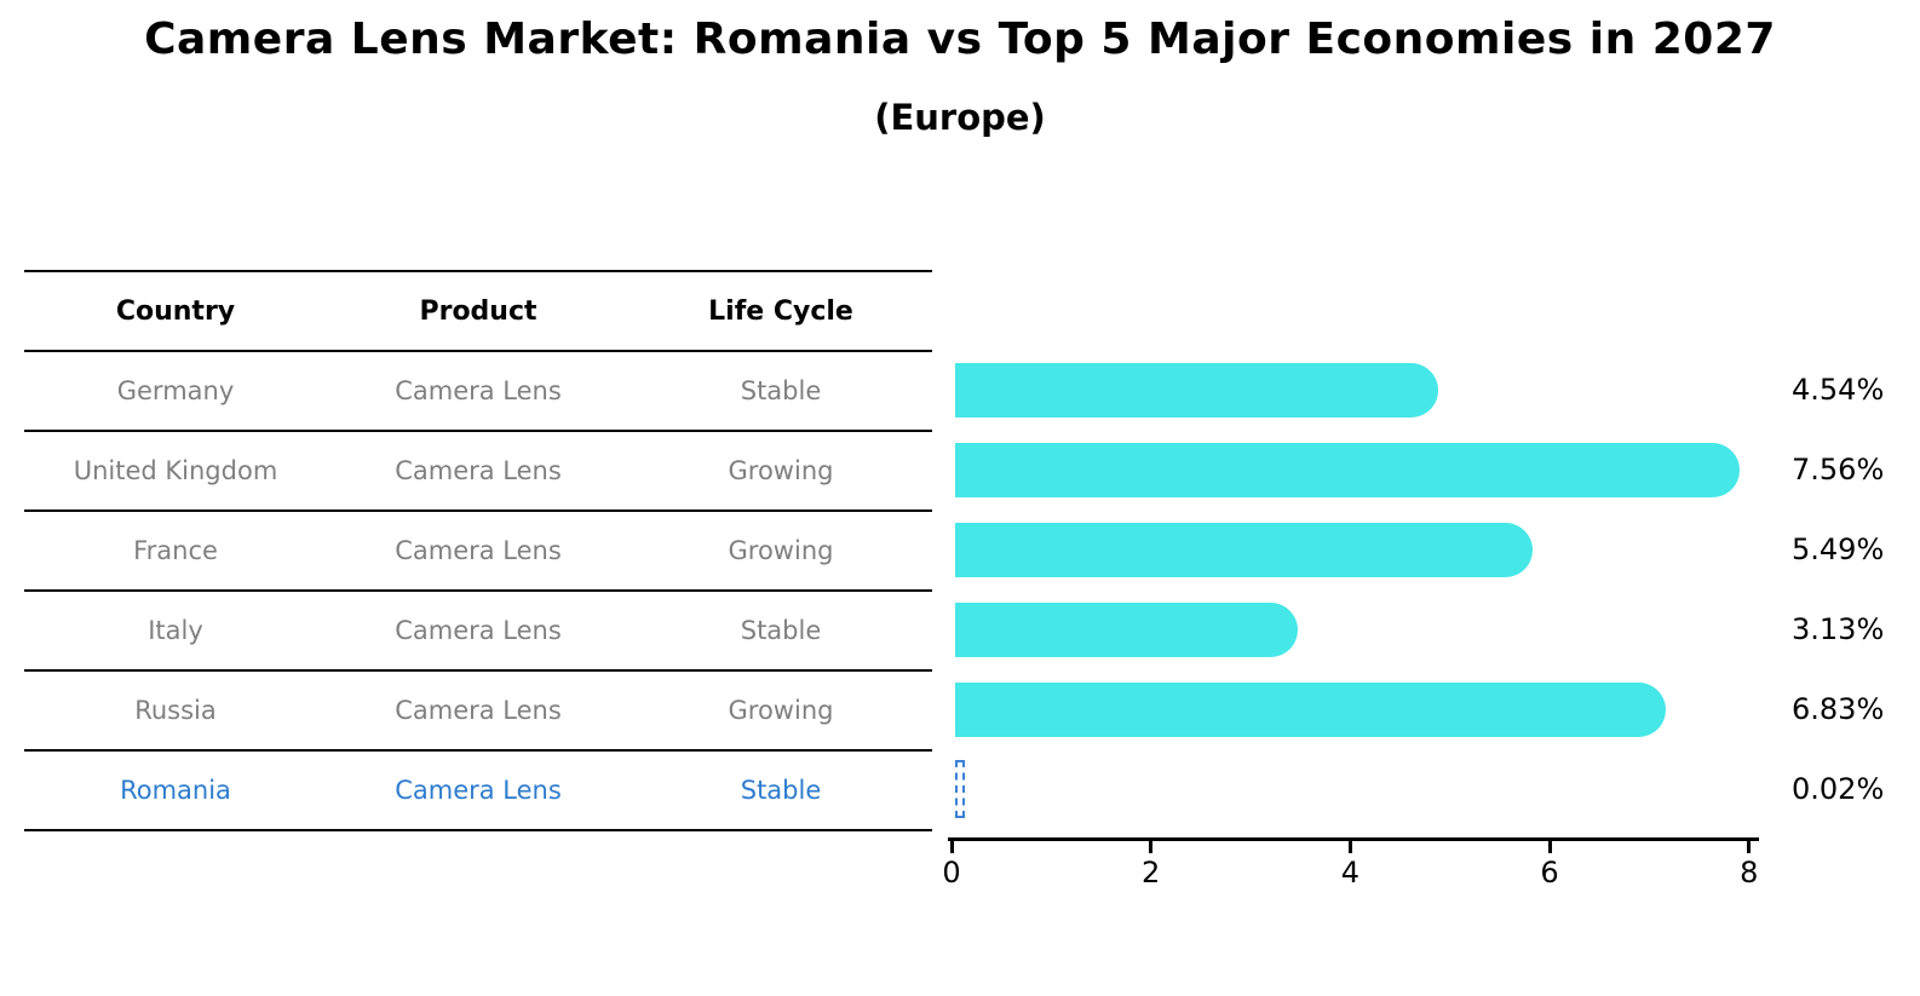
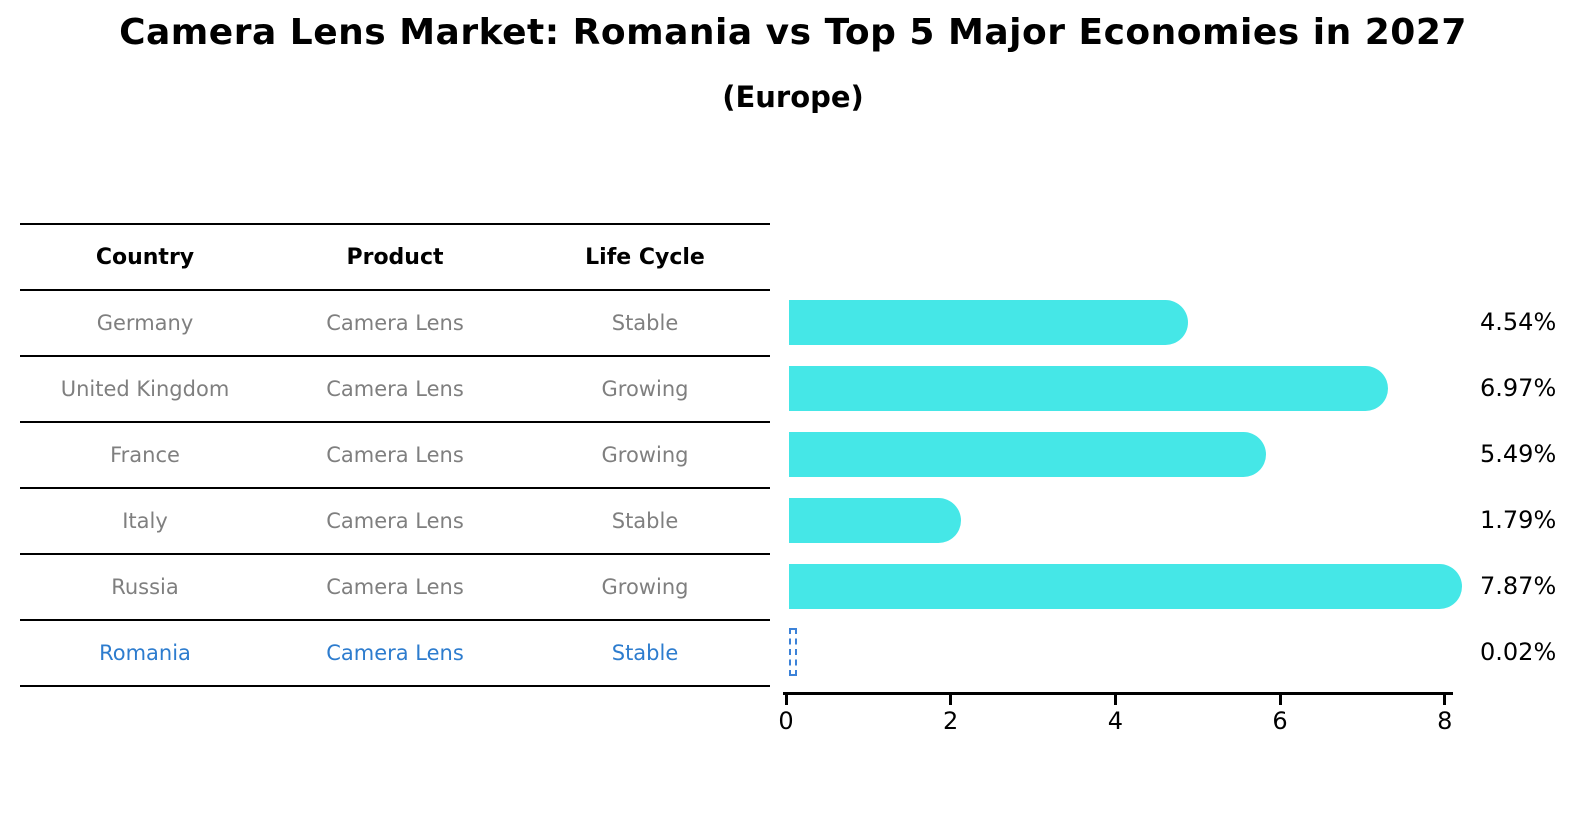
United Kingdom: 7.56% -> 6.97%
Italy: 3.13% -> 1.79%
Russia: 6.83% -> 7.87%
